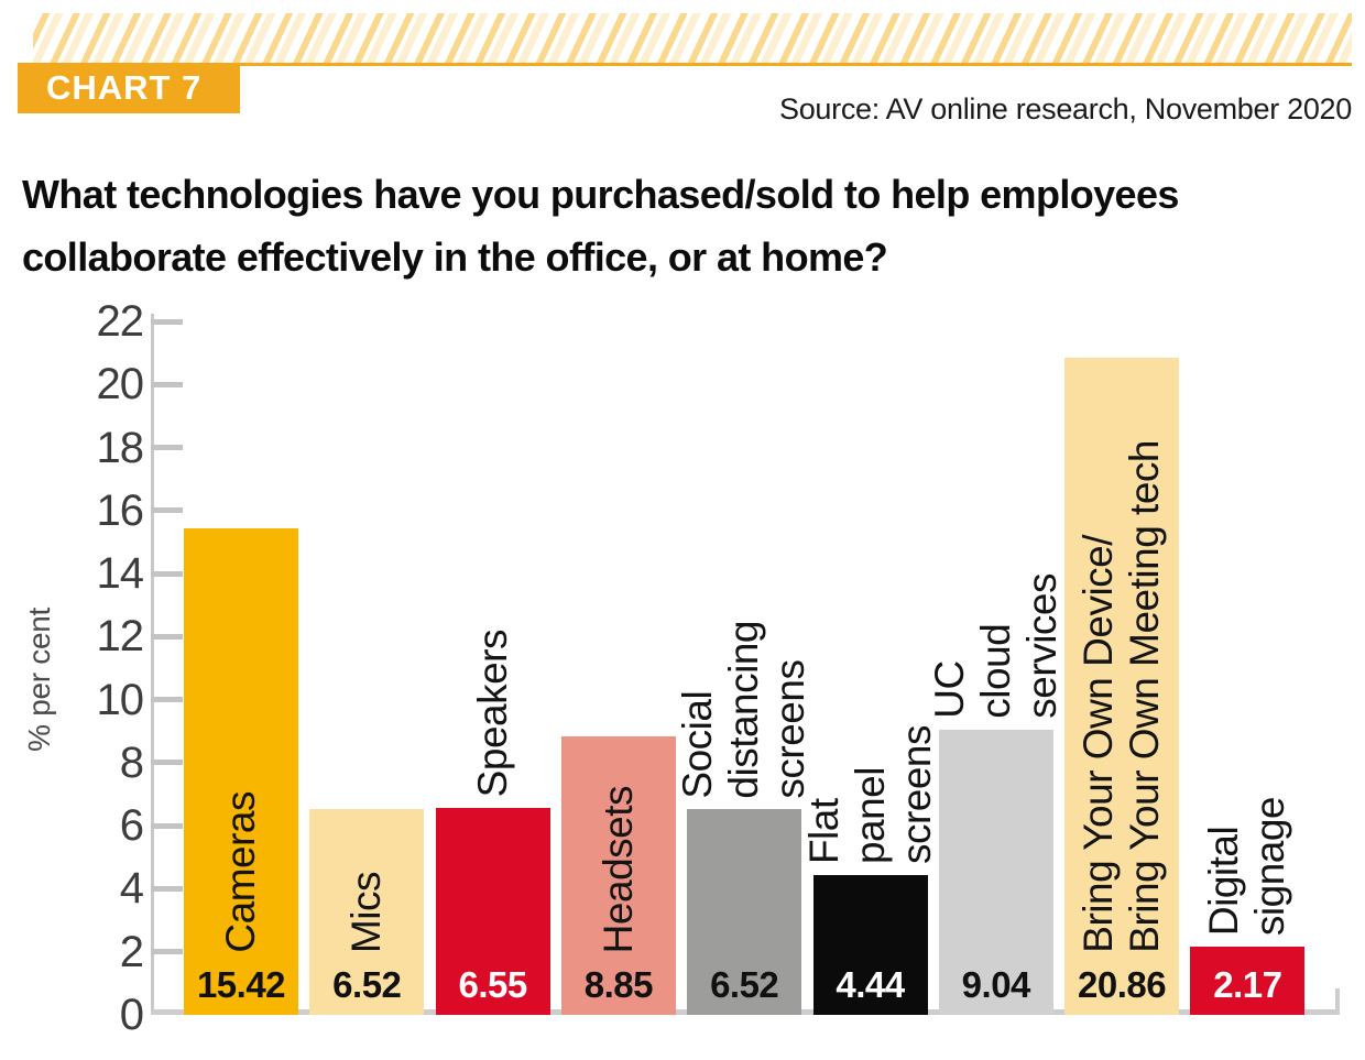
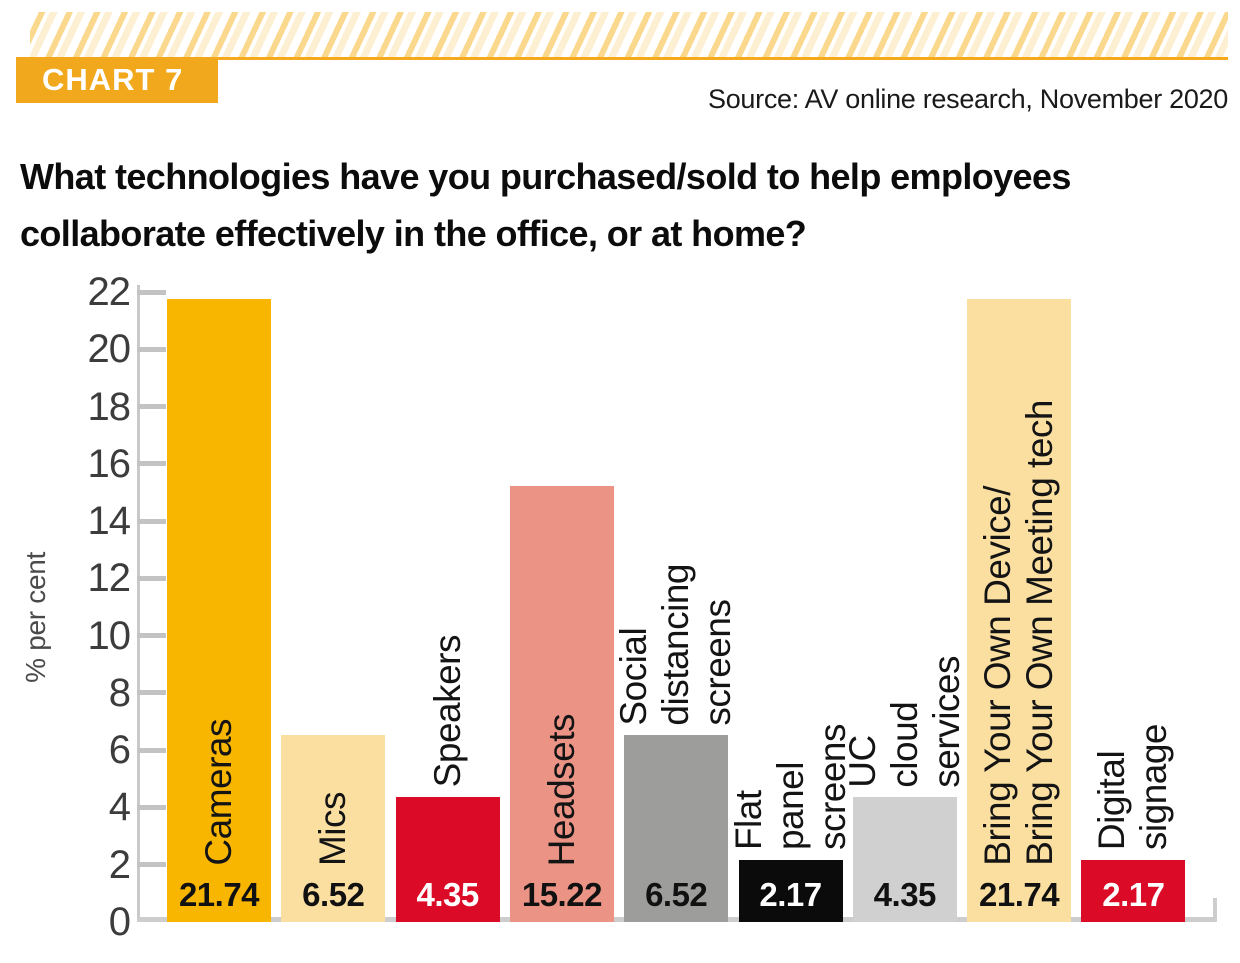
Cameras: 15.42 -> 21.74
Speakers: 6.55 -> 4.35
Headsets: 8.85 -> 15.22
Flat panel screens: 4.44 -> 2.17
UC cloud services: 9.04 -> 4.35
Bring Your Own Device/ Bring Your Own Meeting tech: 20.86 -> 21.74
